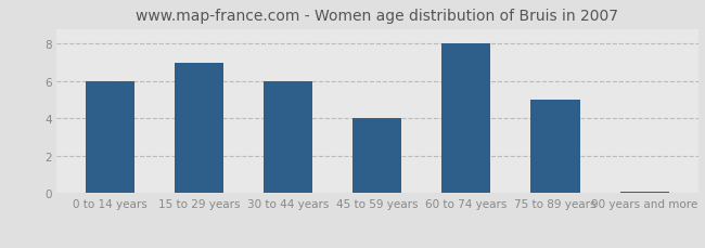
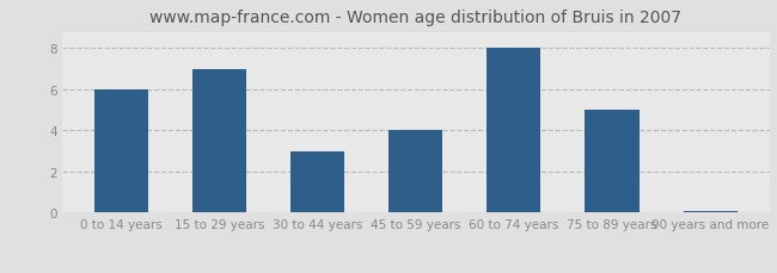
30 to 44 years: 6.0 -> 3.0
